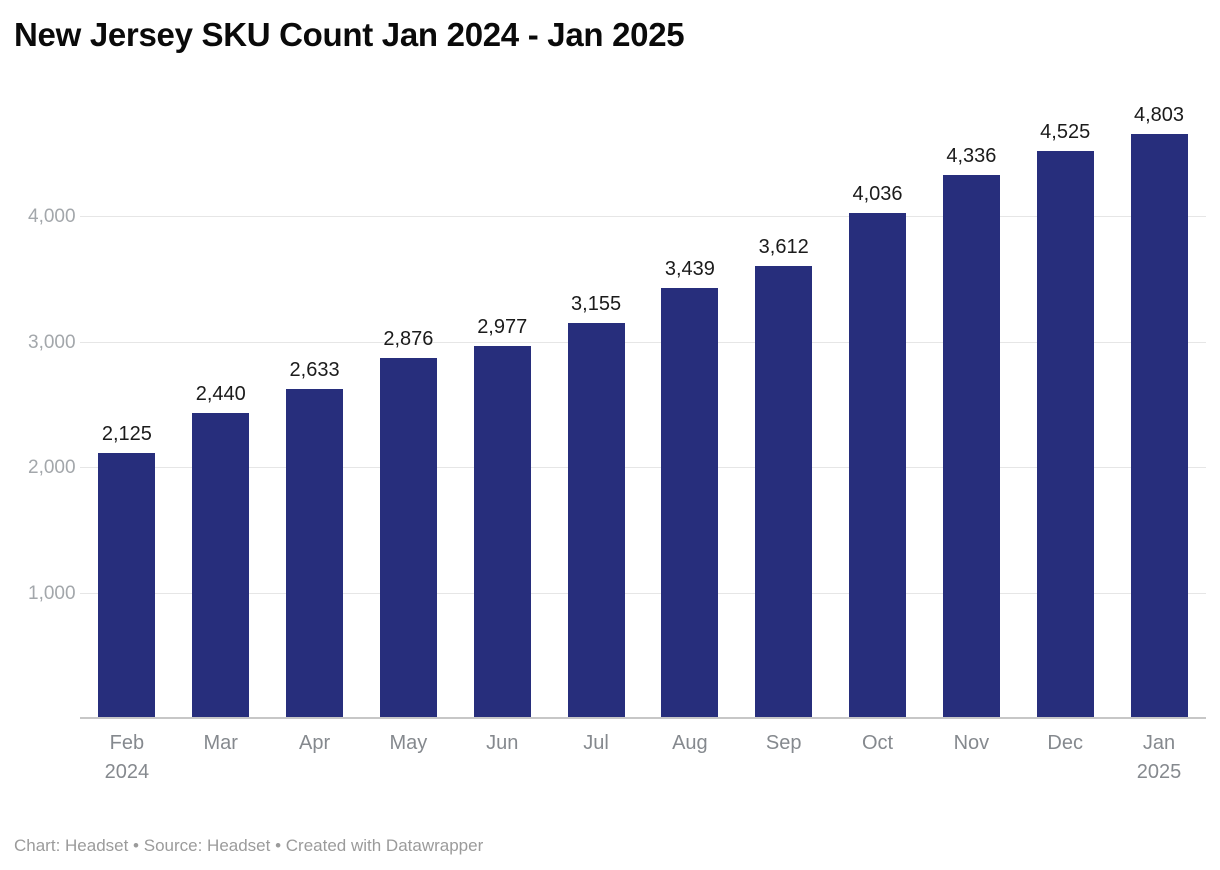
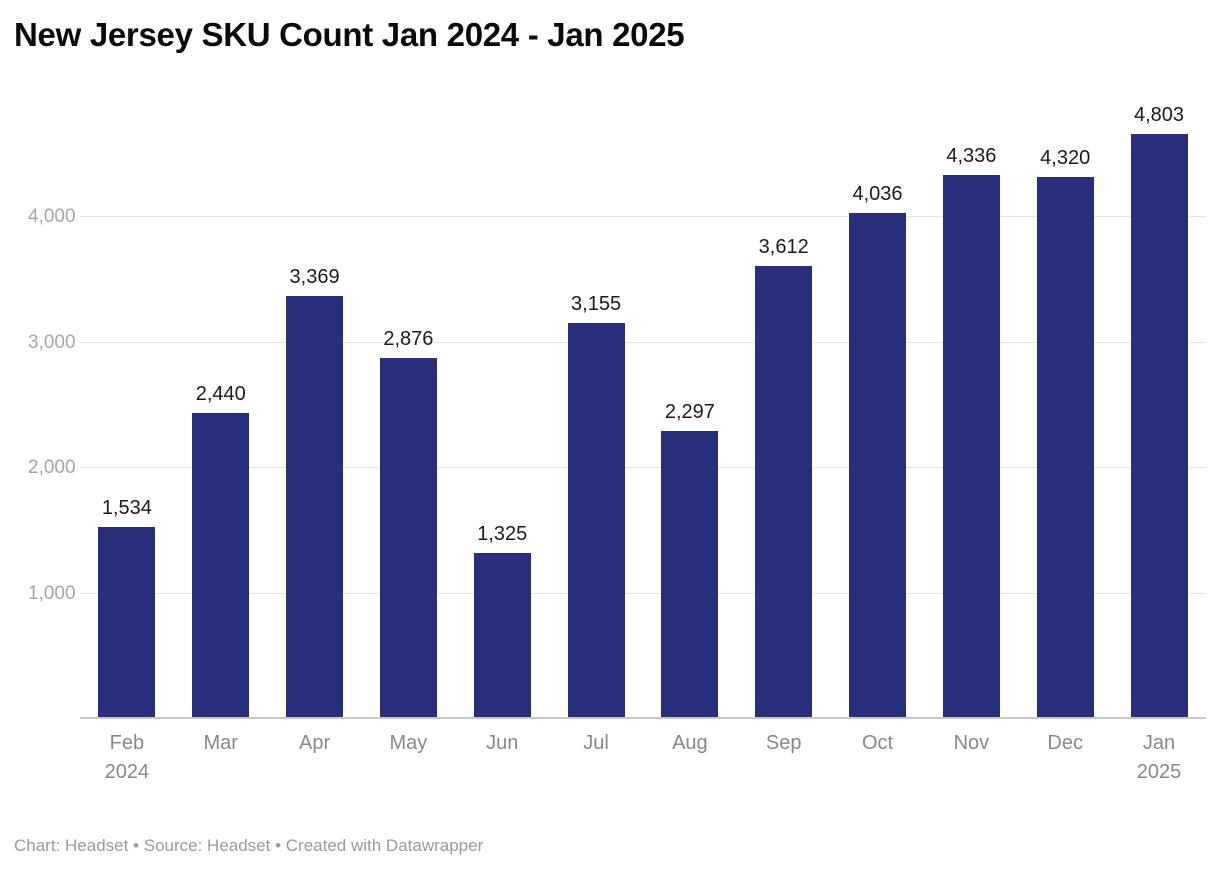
Feb 2024: 2,125 -> 1,534
Apr: 2,633 -> 3,369
Jun: 2,977 -> 1,325
Aug: 3,439 -> 2,297
Dec: 4,525 -> 4,320
